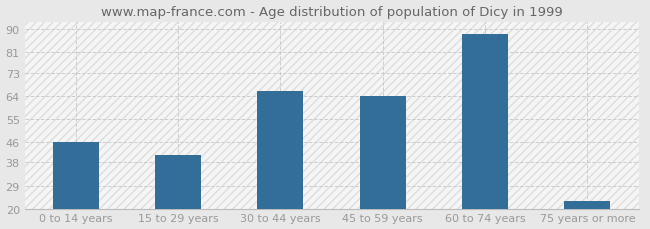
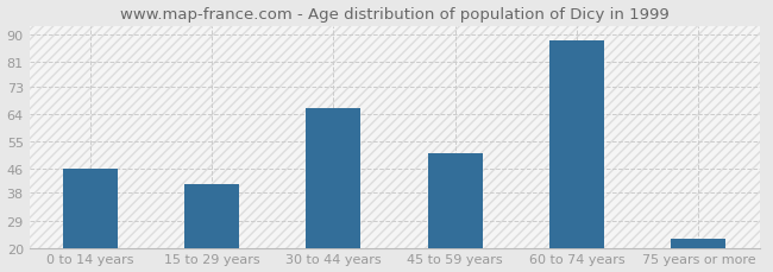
45 to 59 years: 64 -> 51
